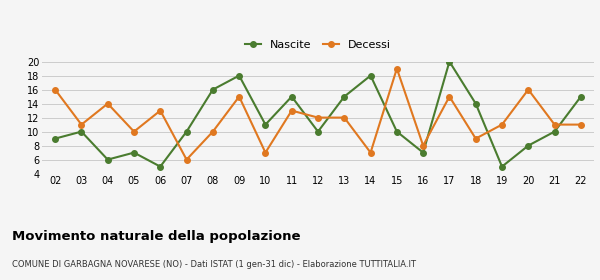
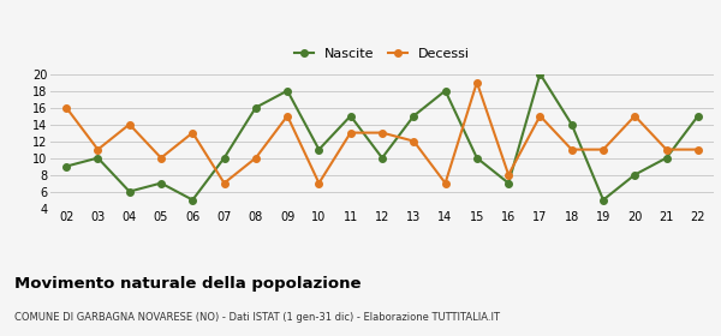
Decessi/07: 6 -> 7
Decessi/12: 12 -> 13
Decessi/18: 9 -> 11
Decessi/20: 16 -> 15
